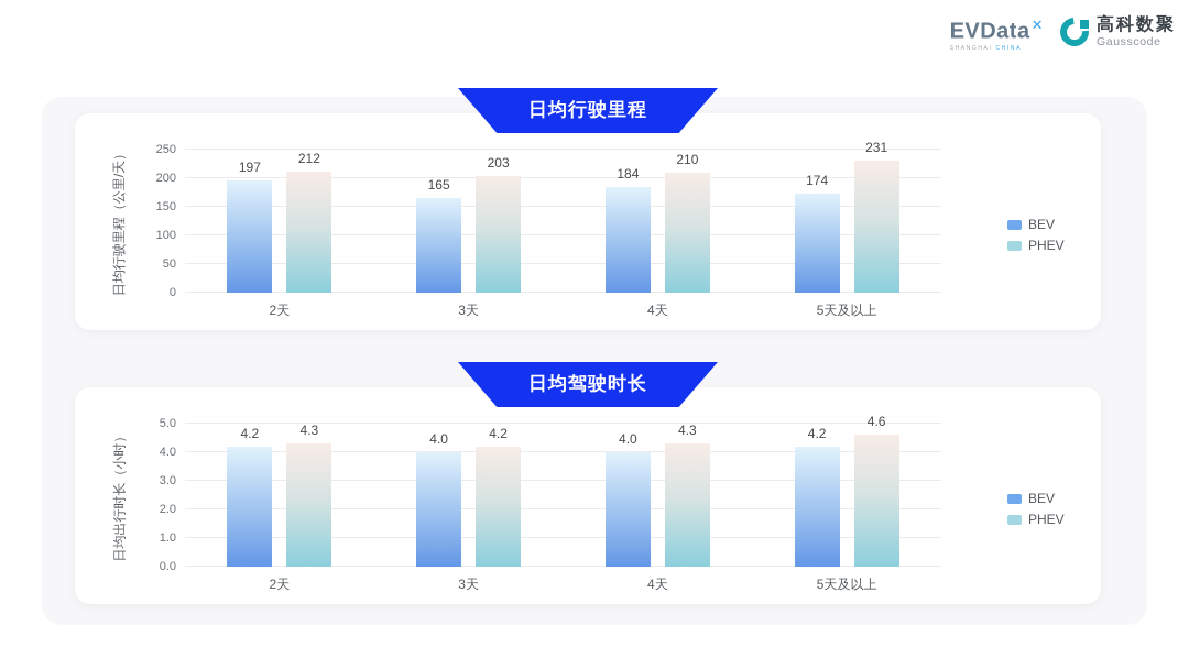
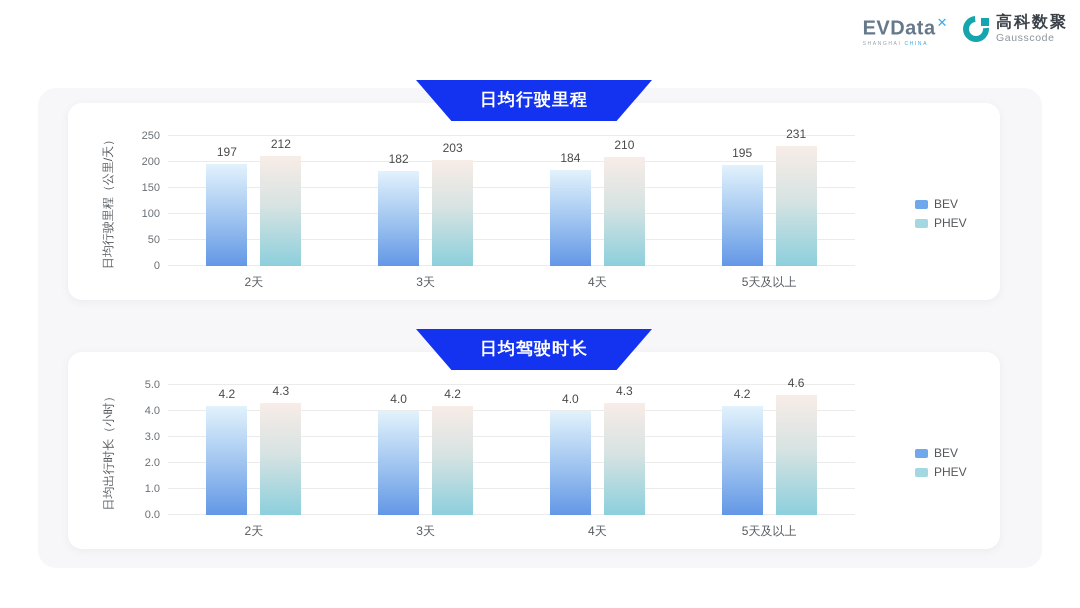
日均行驶里程/BEV/3天: 165 -> 182
日均行驶里程/BEV/5天及以上: 174 -> 195
